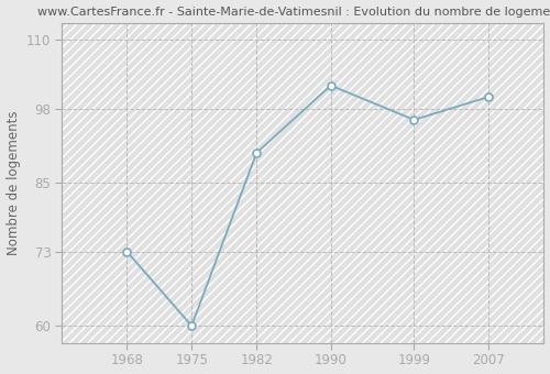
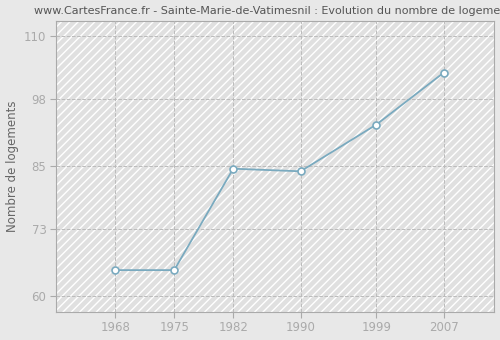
1968: 73.0 -> 65.0
1975: 60.0 -> 65.0
1982: 90.2 -> 84.5
1990: 102.0 -> 84.0
1999: 96.0 -> 93.0
2007: 100.0 -> 103.0
